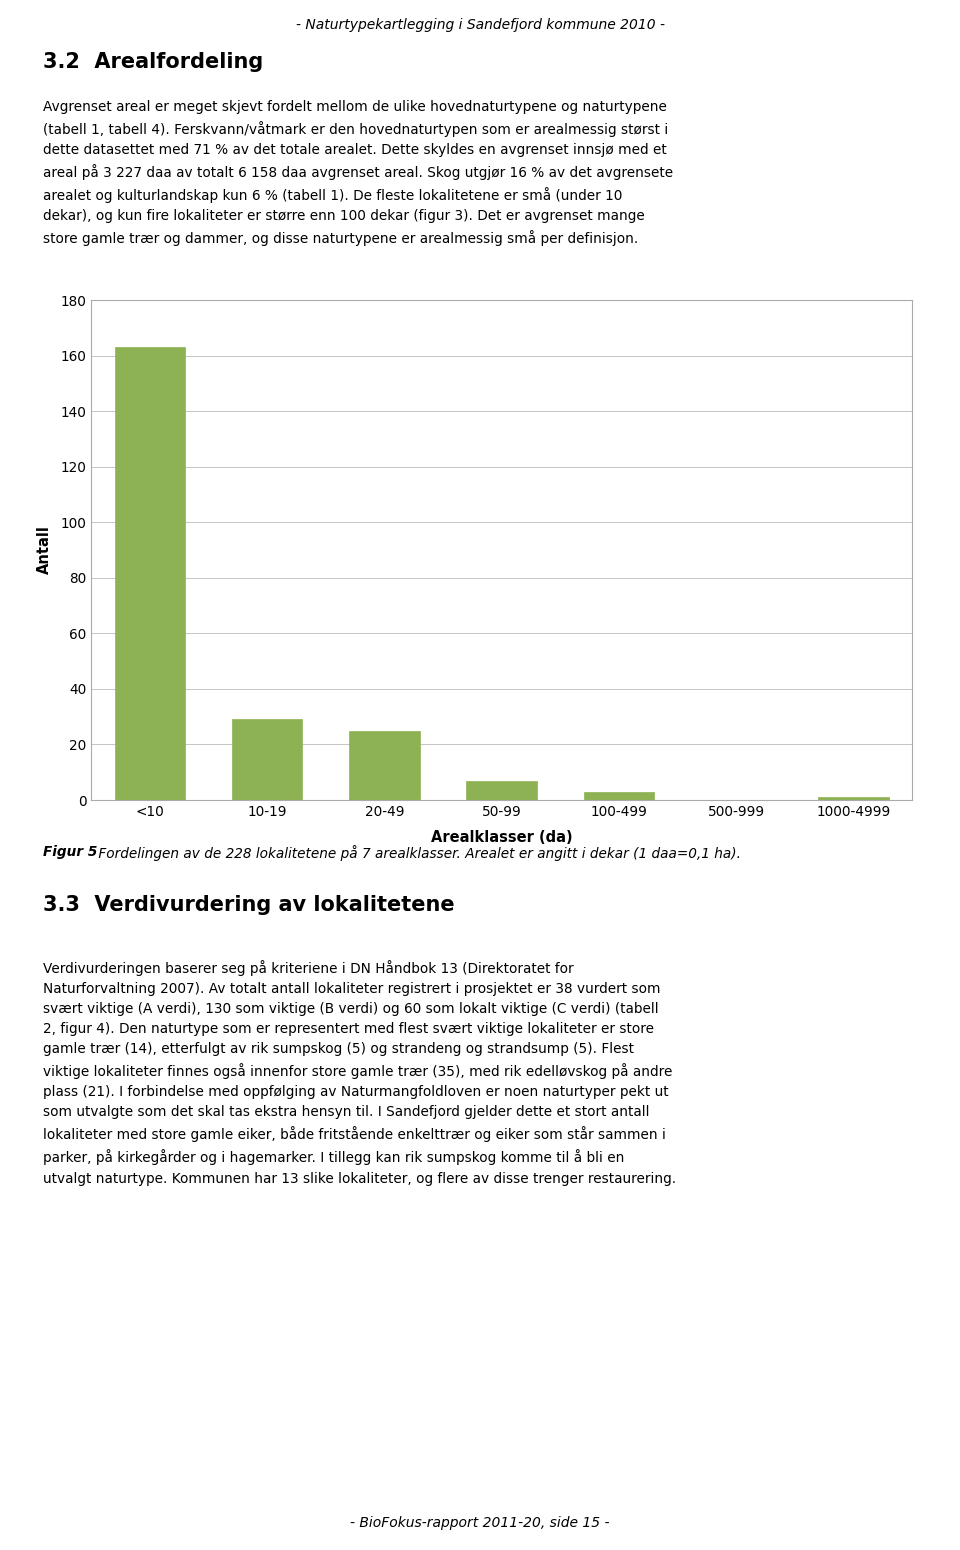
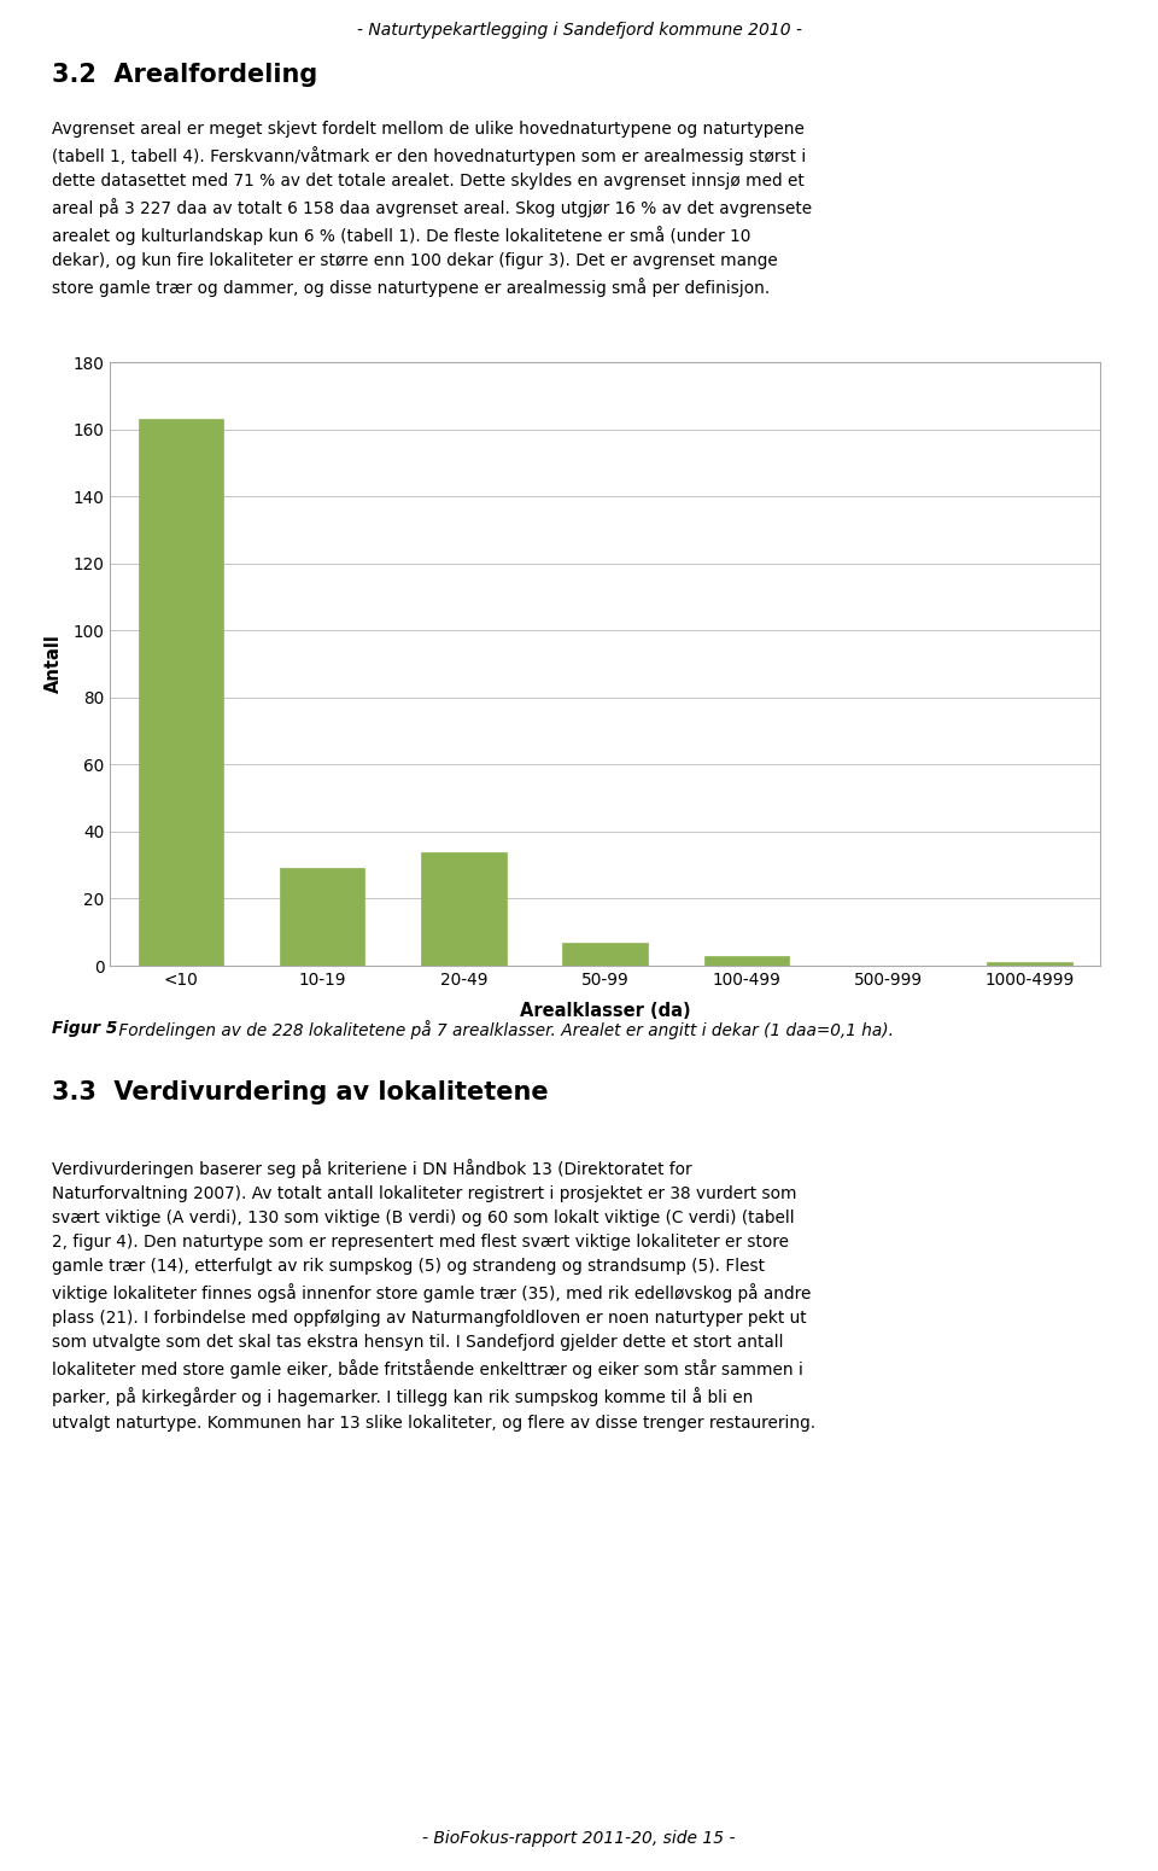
20-49: 25 -> 34
